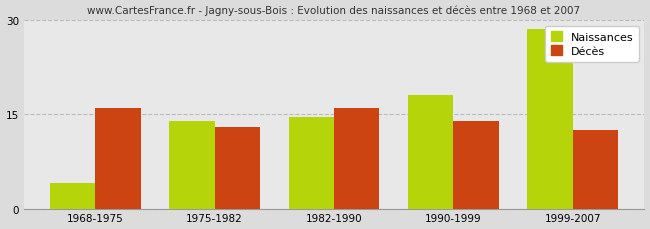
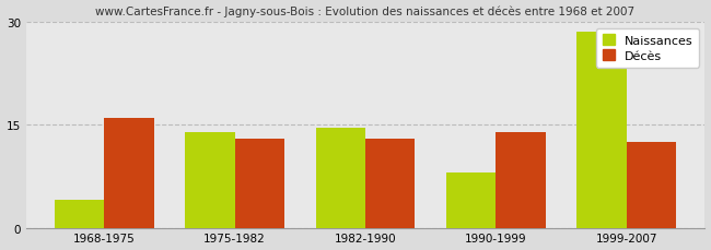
Décès/1982-1990: 16.0 -> 13.0
Naissances/1990-1999: 18.0 -> 8.0
